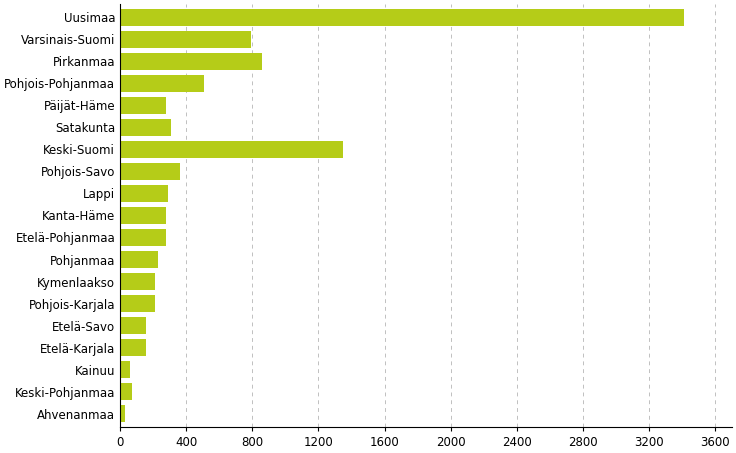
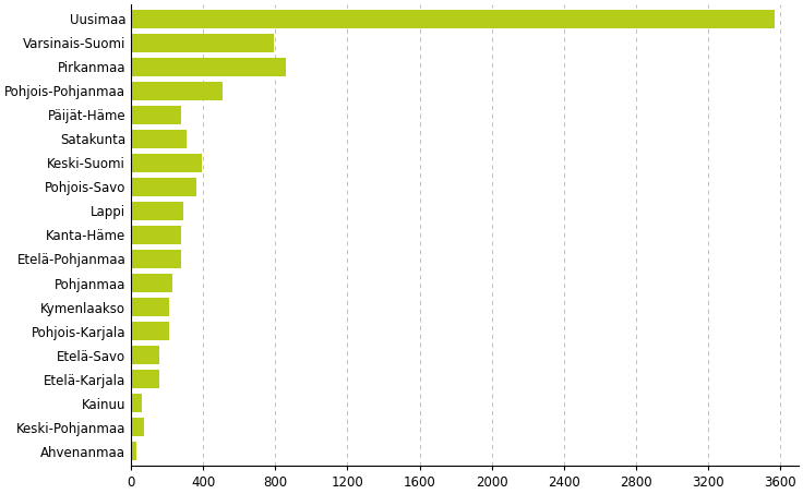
Uusimaa: 3410 -> 3570
Keski-Suomi: 1350 -> 390
